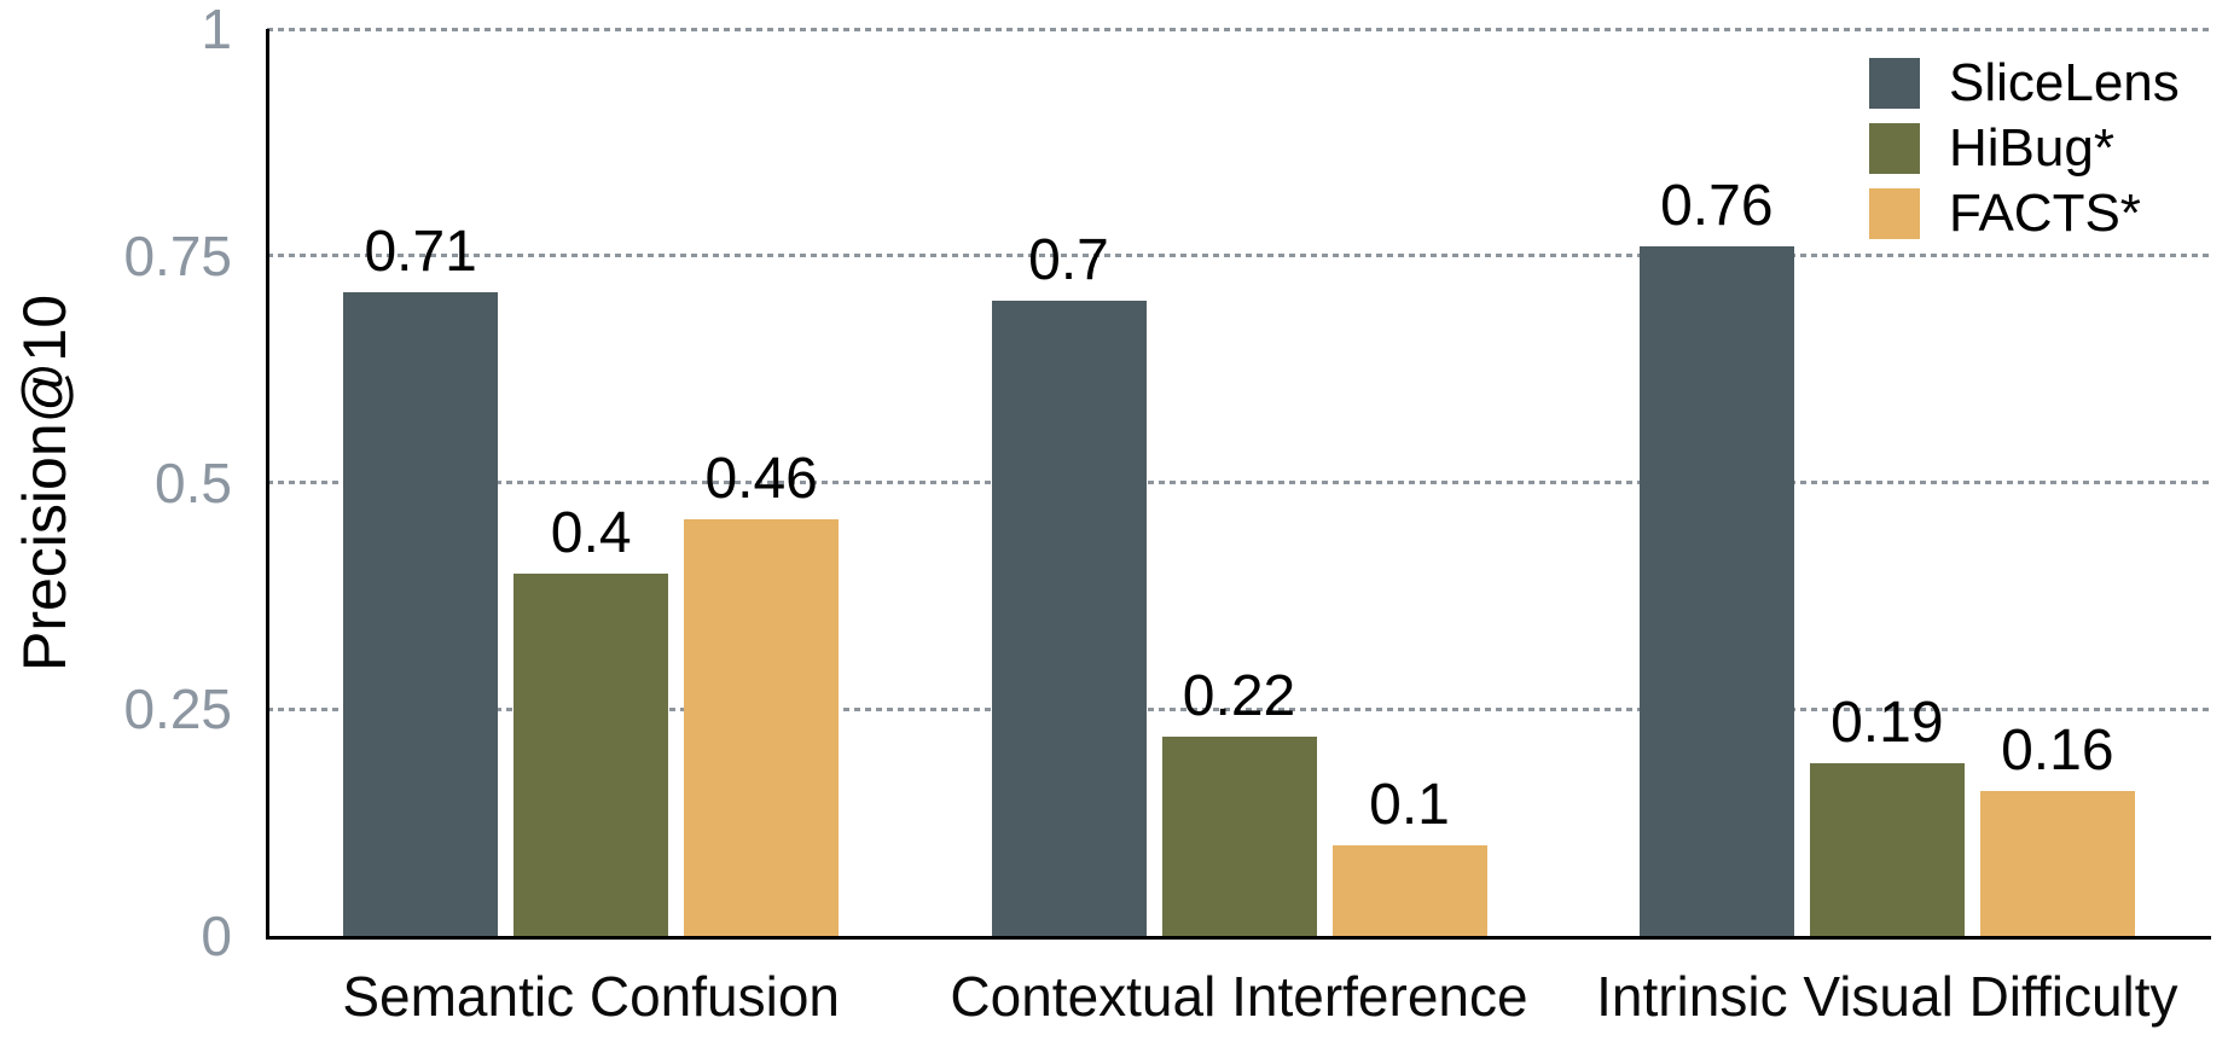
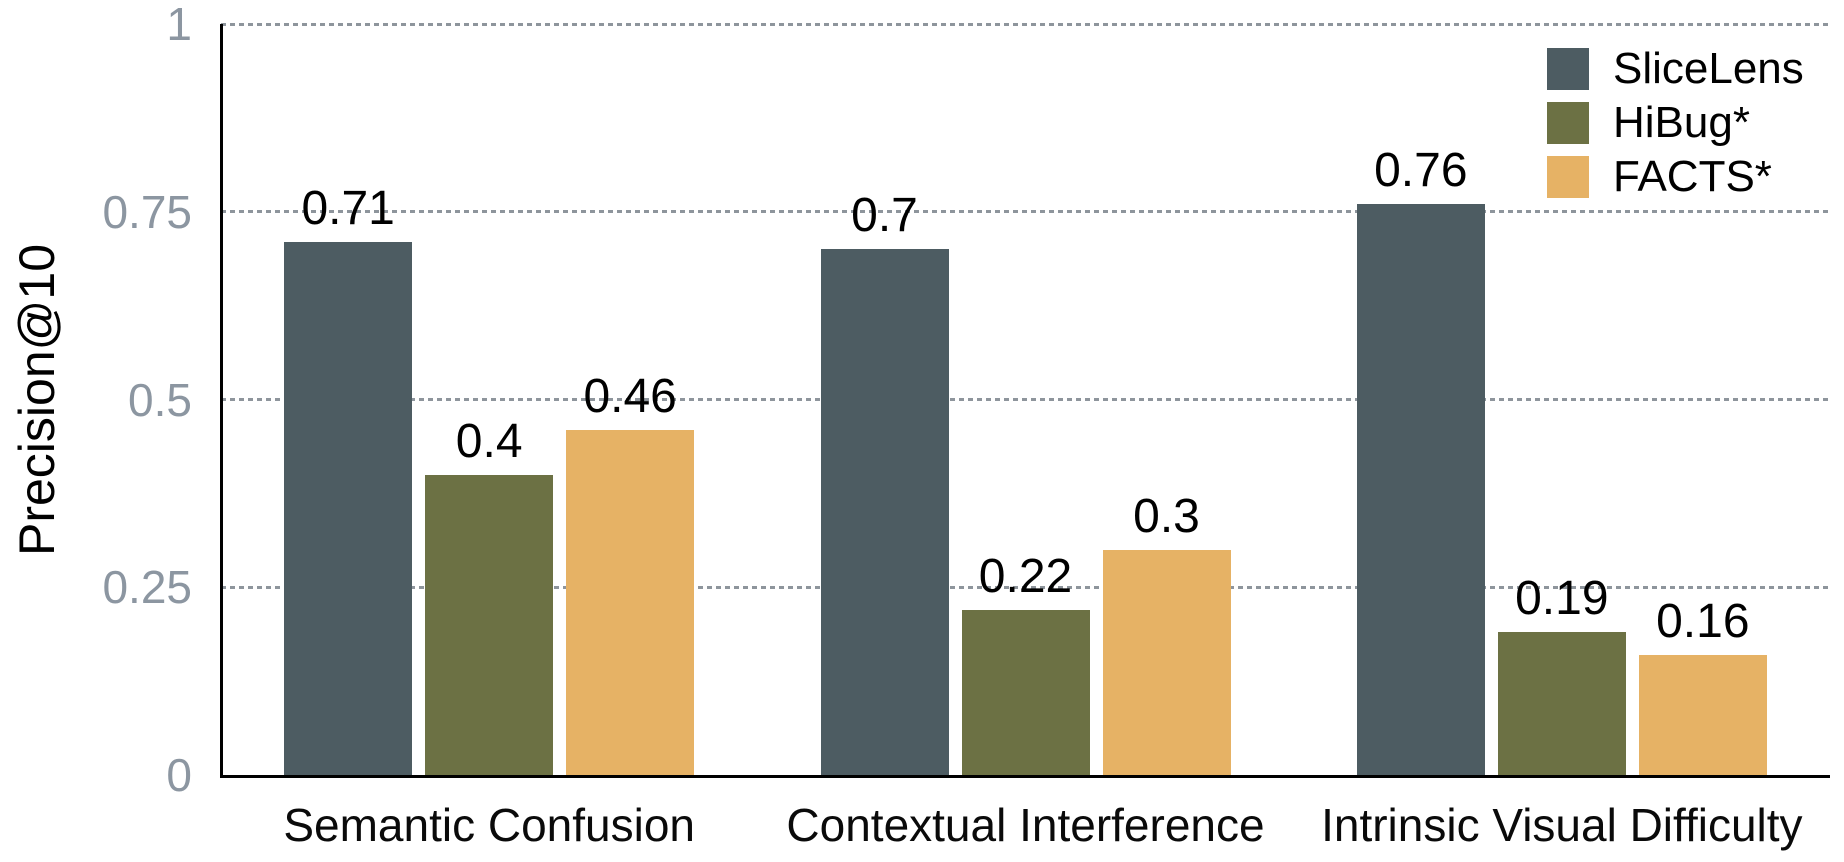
FACTS*/Contextual Interference: 0.1 -> 0.3
